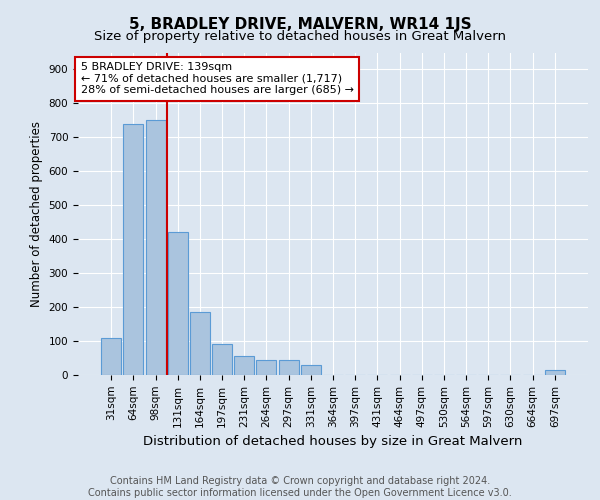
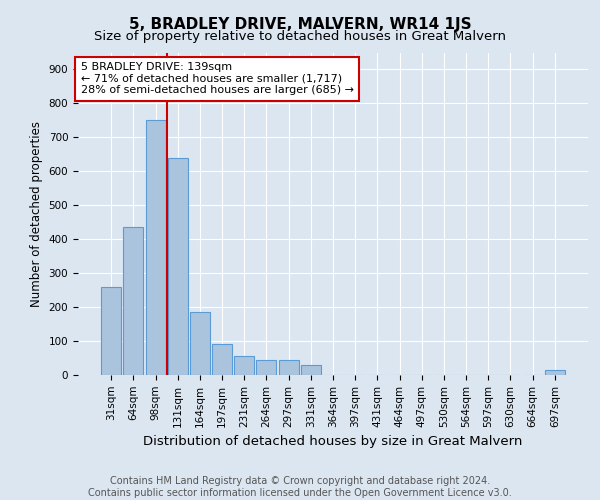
31sqm: 110 -> 260
64sqm: 740 -> 435
131sqm: 420 -> 640
